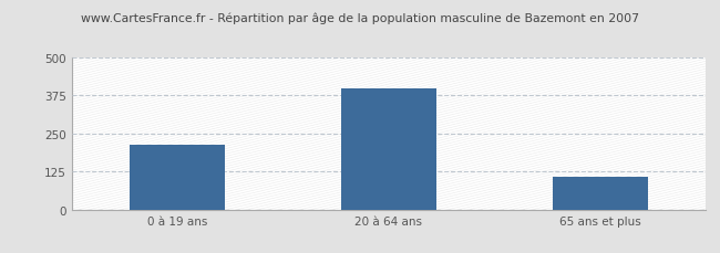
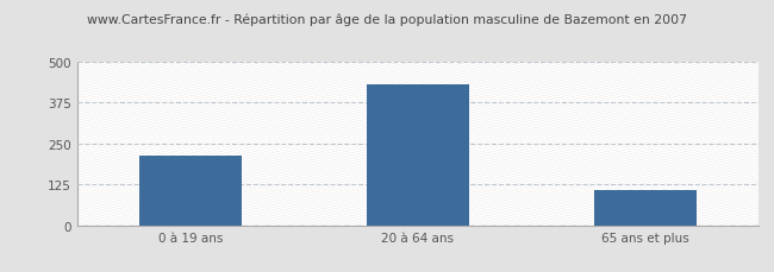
20 à 64 ans: 400 -> 430
